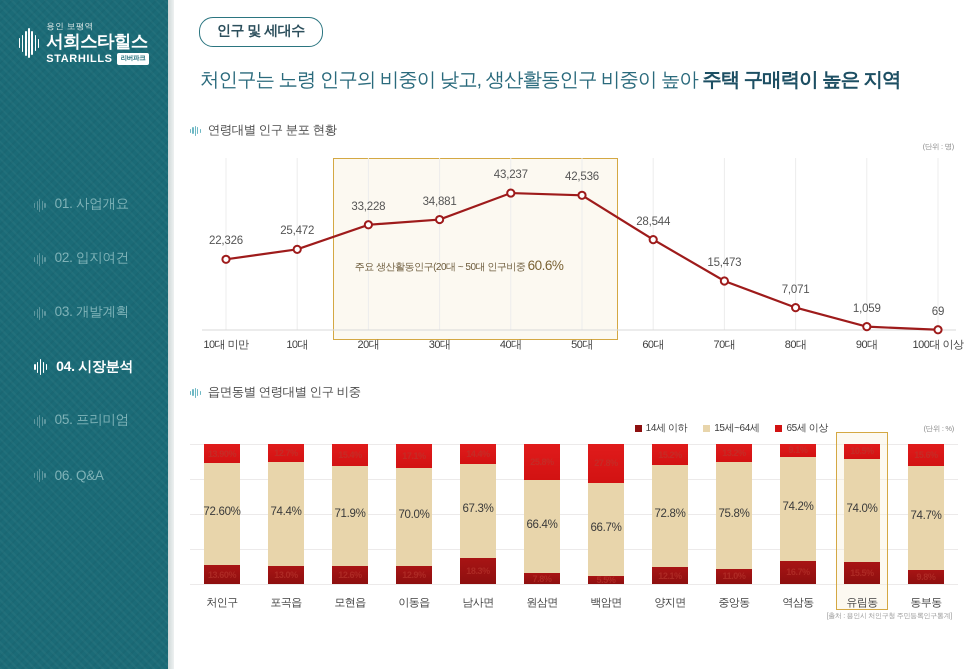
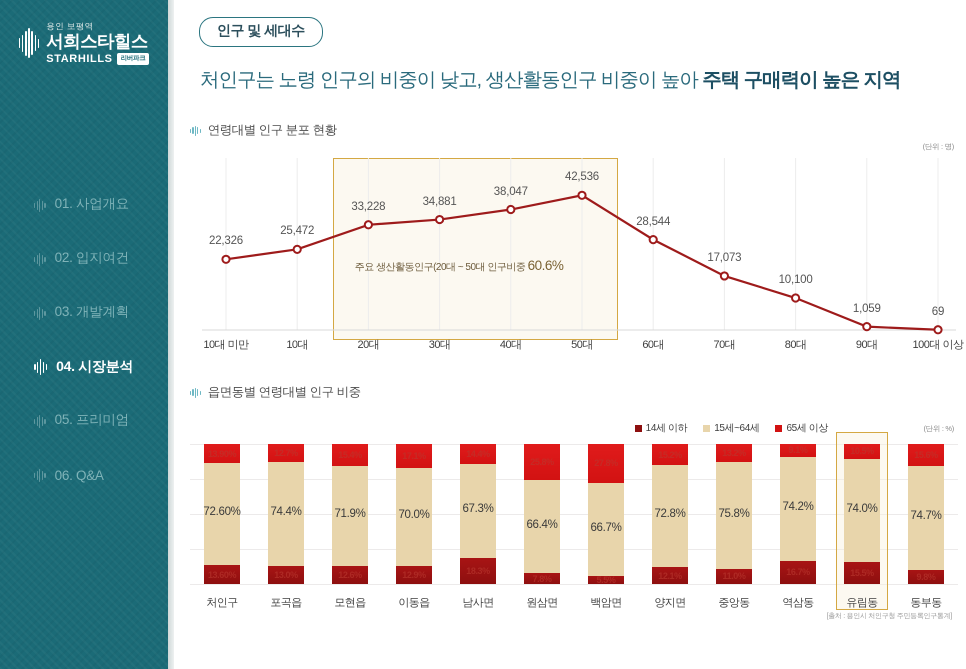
연령대별 인구 분포 현황/40대: 43,237 -> 38,047
연령대별 인구 분포 현황/70대: 15,473 -> 17,073
연령대별 인구 분포 현황/80대: 7,071 -> 10,100
